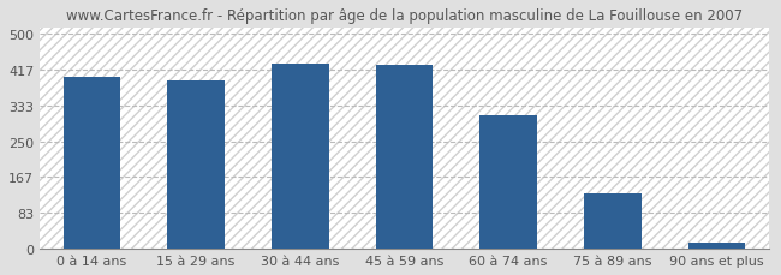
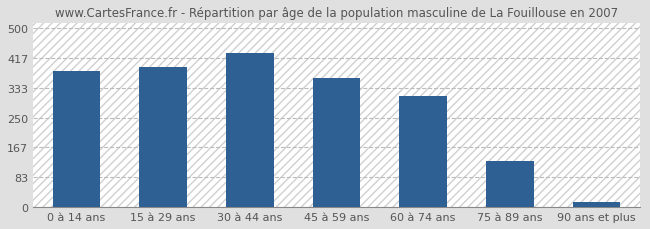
0 à 14 ans: 400 -> 380
45 à 59 ans: 428 -> 360
